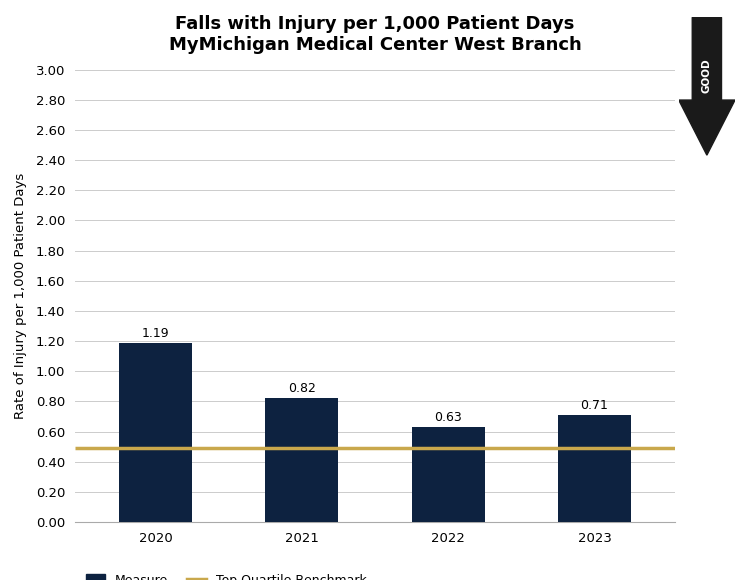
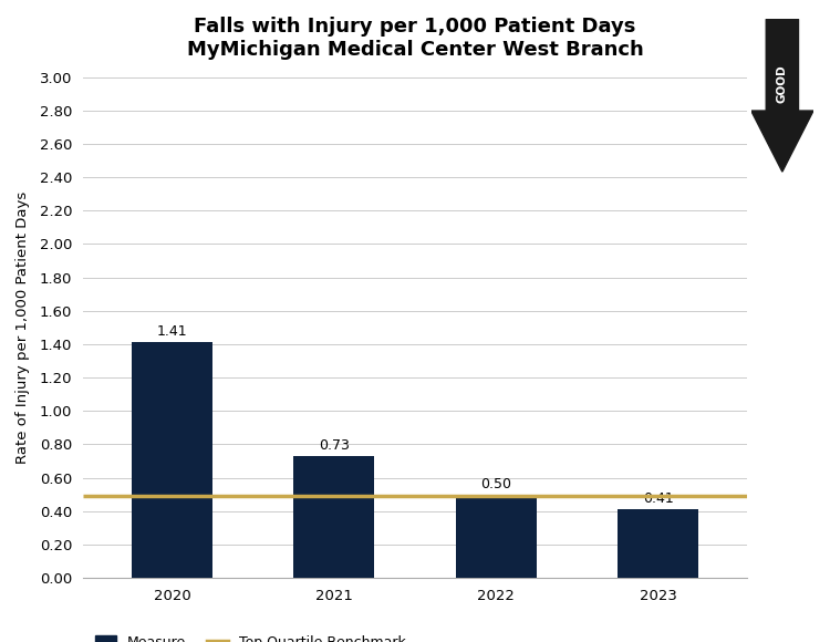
2020: 1.19 -> 1.41
2021: 0.82 -> 0.73
2022: 0.63 -> 0.50
2023: 0.71 -> 0.41
